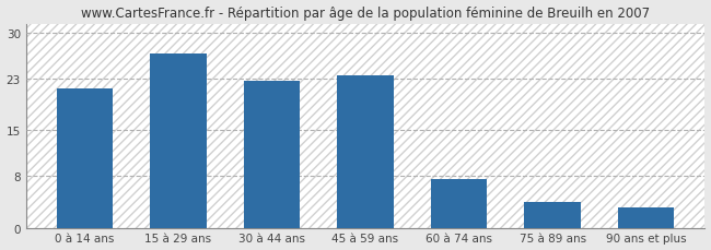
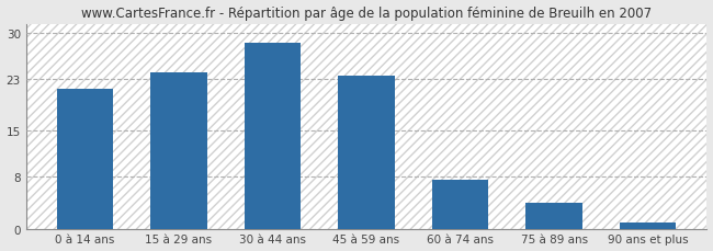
15 à 29 ans: 26.8 -> 24.0
30 à 44 ans: 22.6 -> 28.5
90 ans et plus: 3.2 -> 1.0
